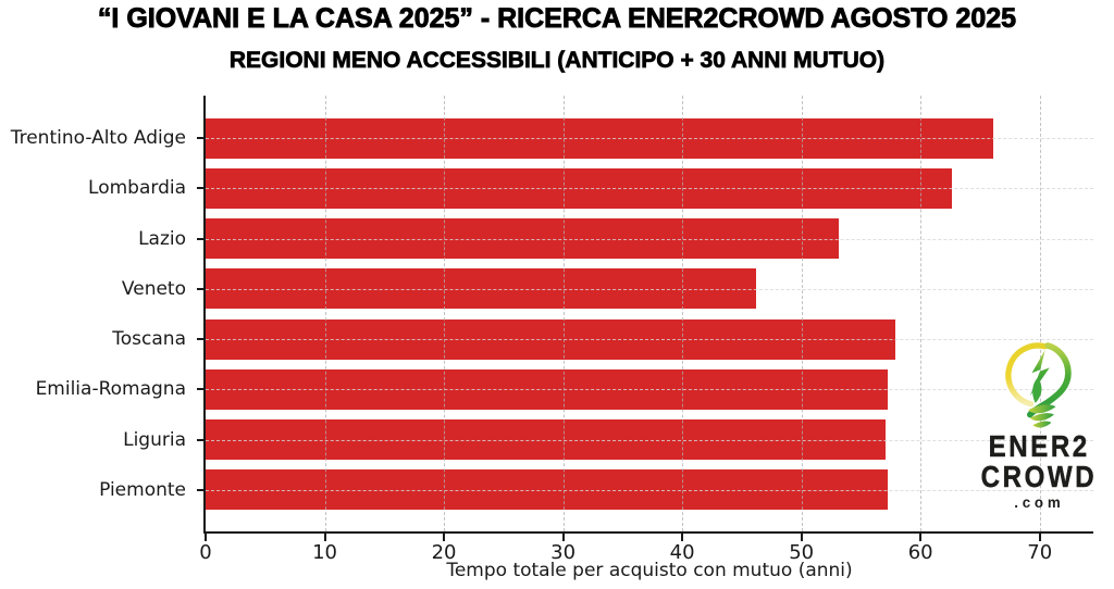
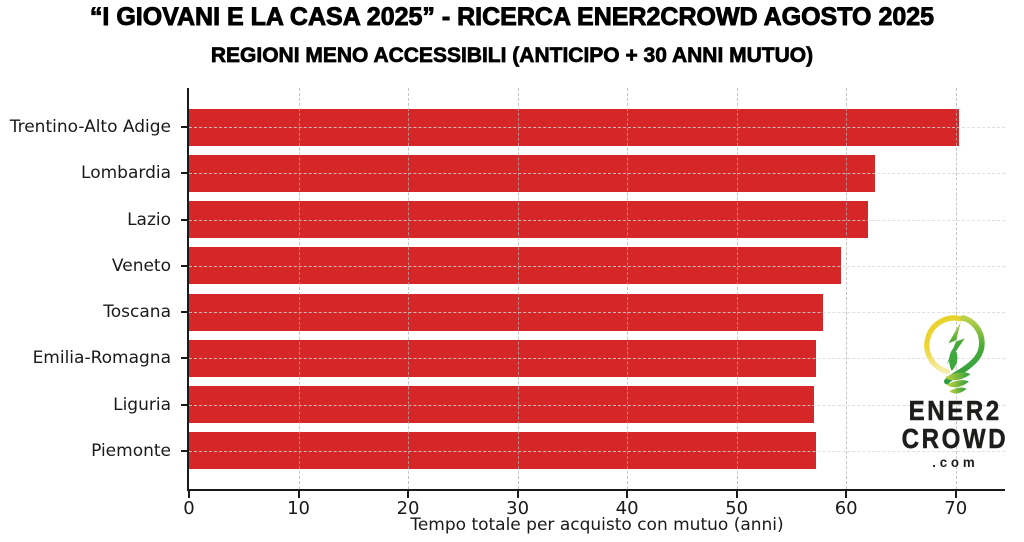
Trentino-Alto Adige: 66.1 -> 70.3
Lazio: 53.1 -> 62.0
Veneto: 46.2 -> 59.5
